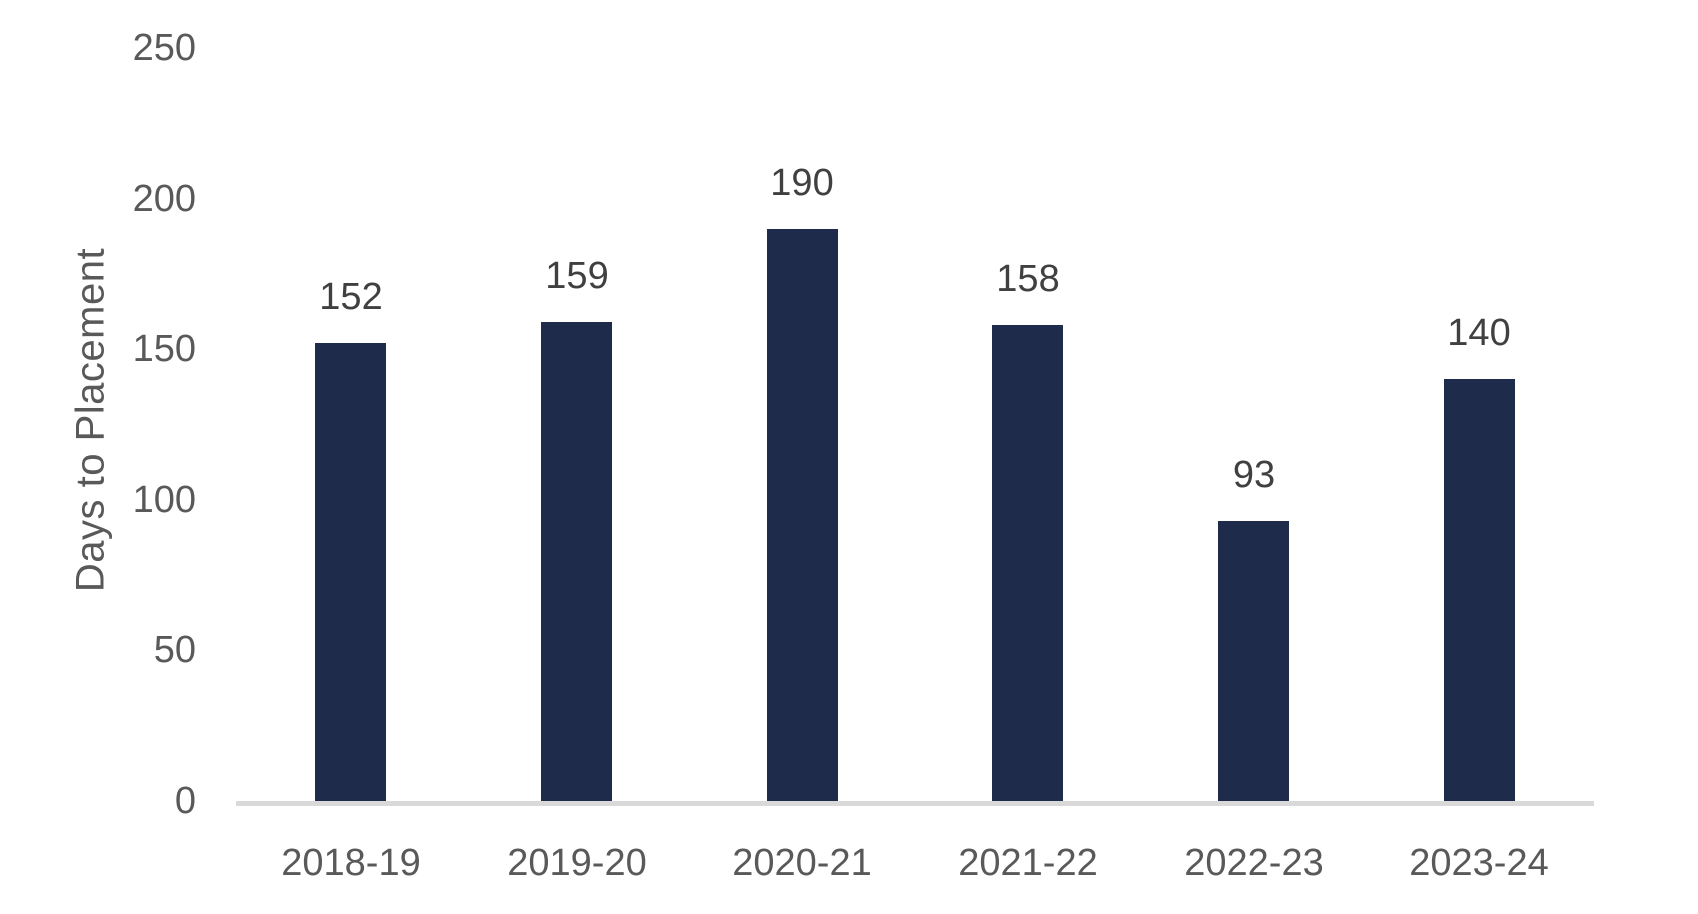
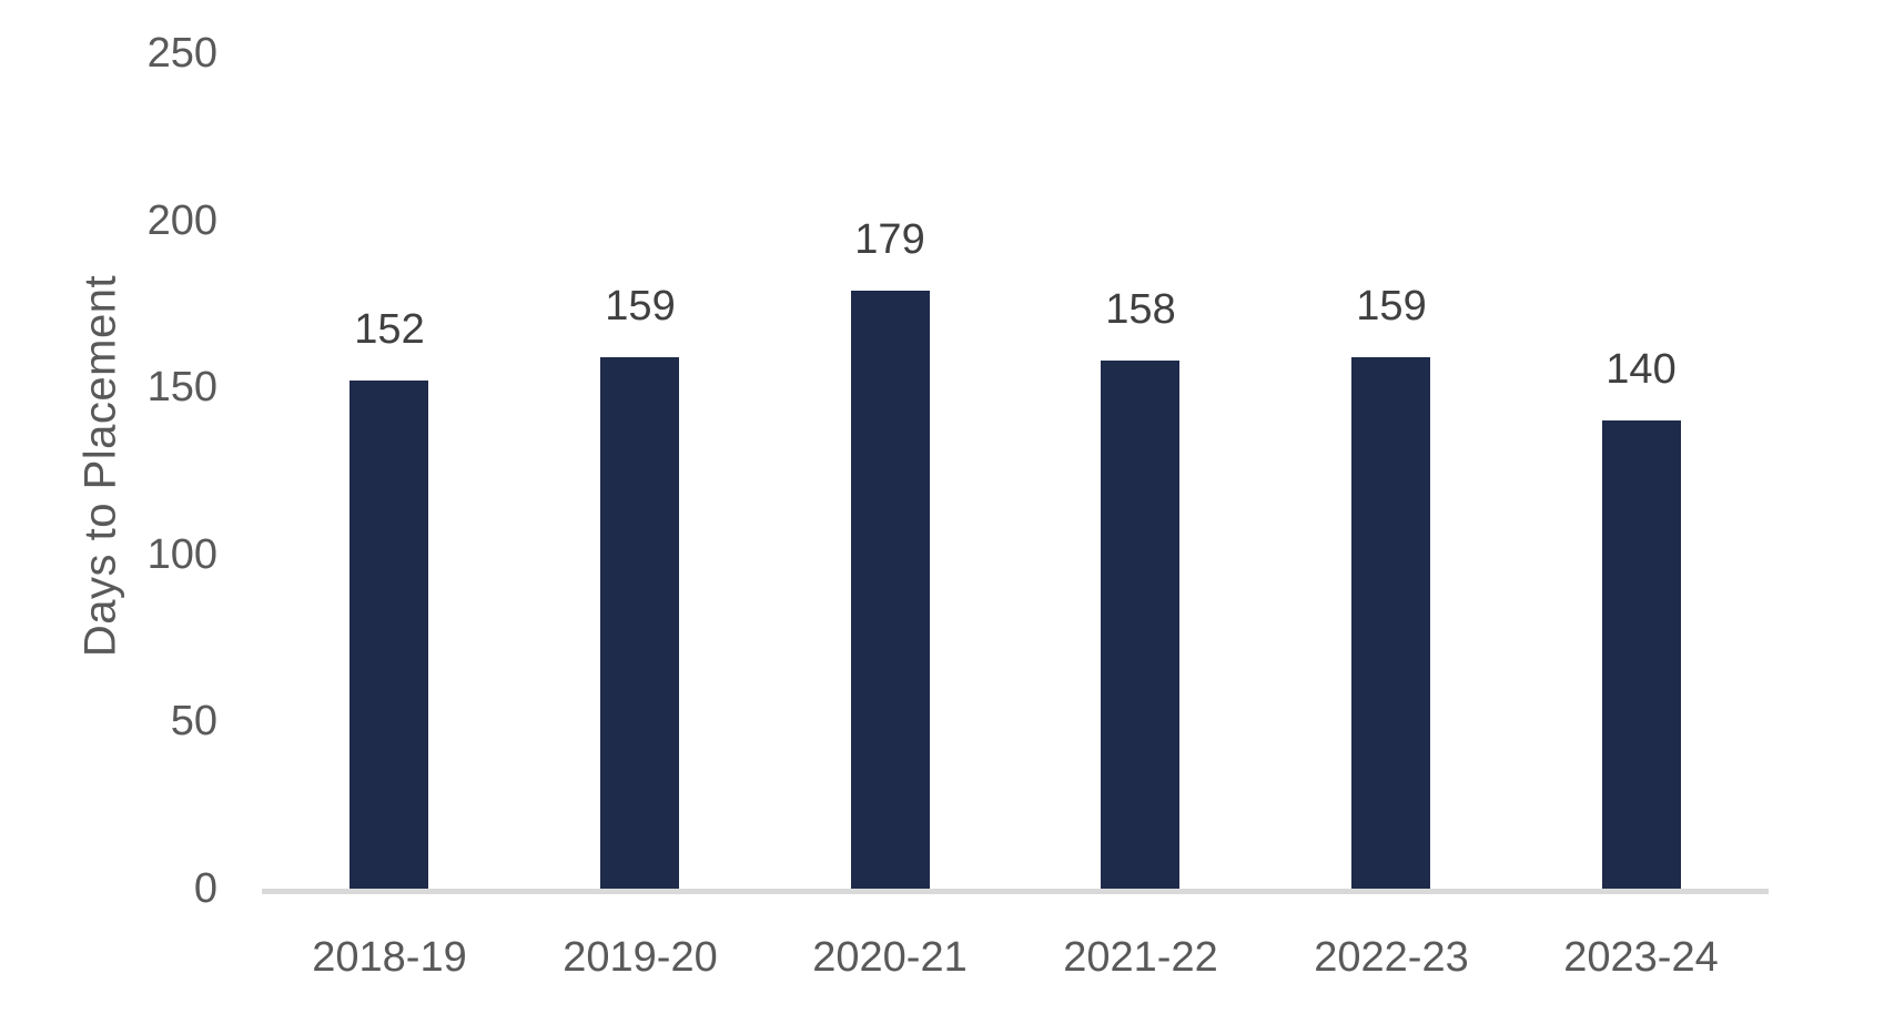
2020-21: 190 -> 179
2022-23: 93 -> 159
